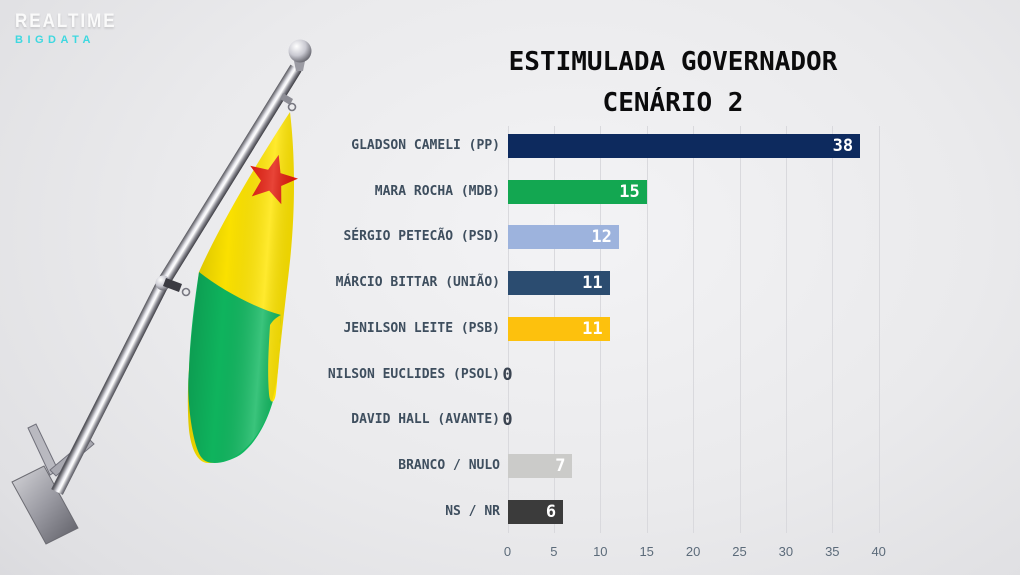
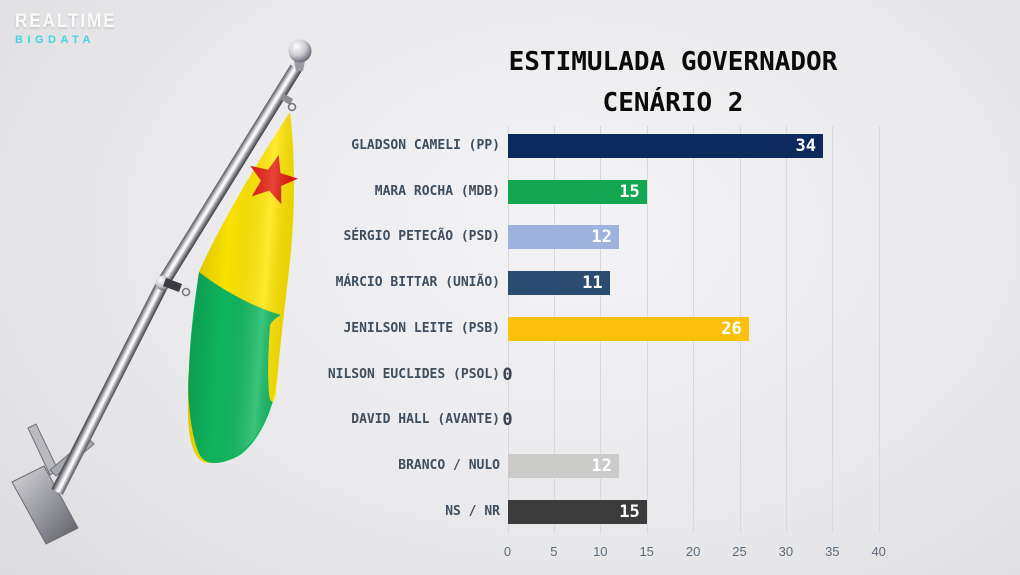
GLADSON CAMELI (PP): 38 -> 34
JENILSON LEITE (PSB): 11 -> 26
BRANCO / NULO: 7 -> 12
NS / NR: 6 -> 15
